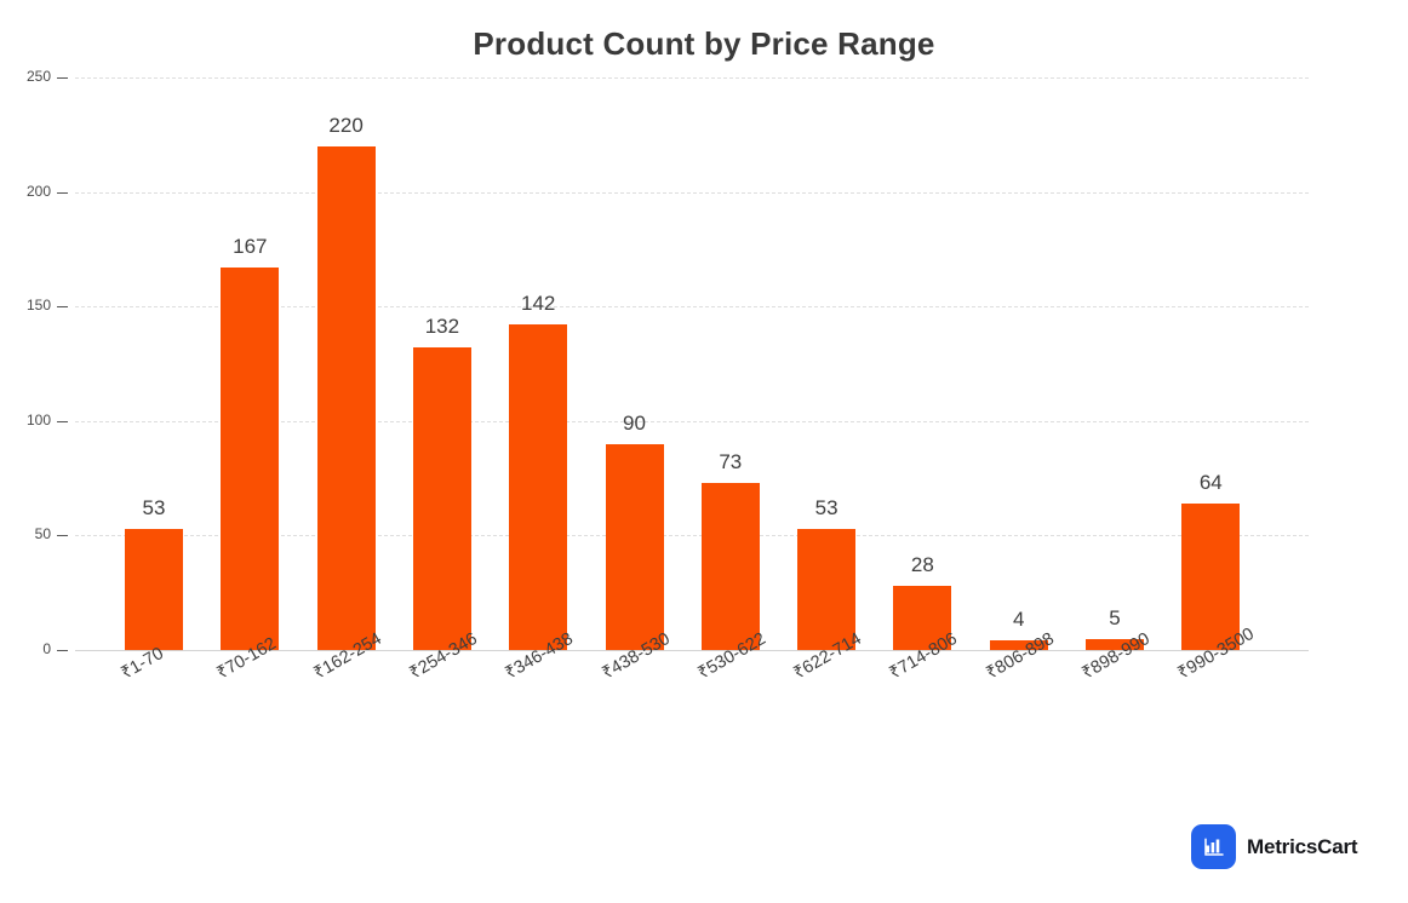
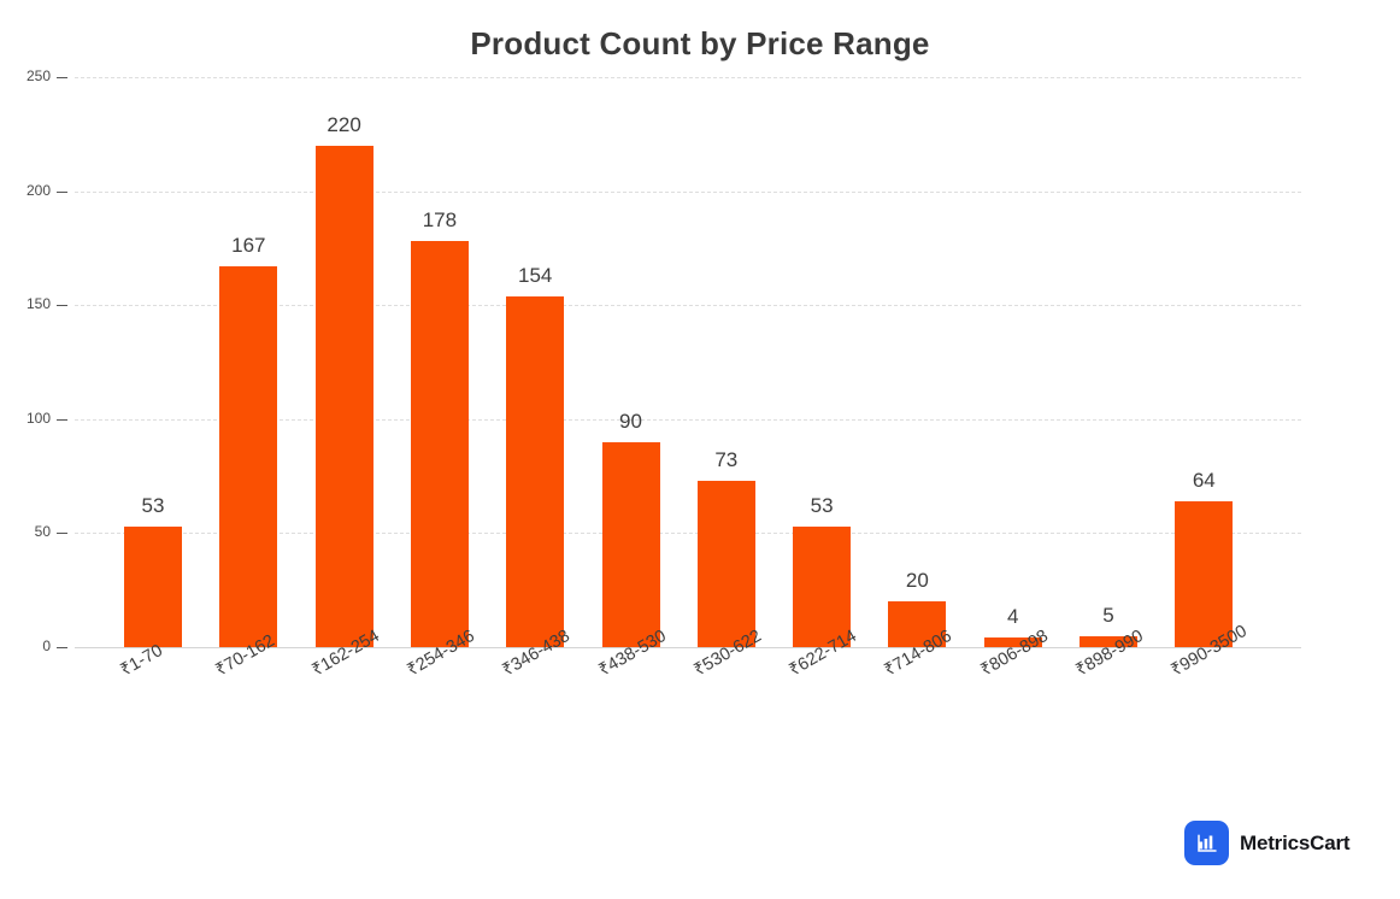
₹254-346: 132 -> 178
₹346-438: 142 -> 154
₹714-806: 28 -> 20
